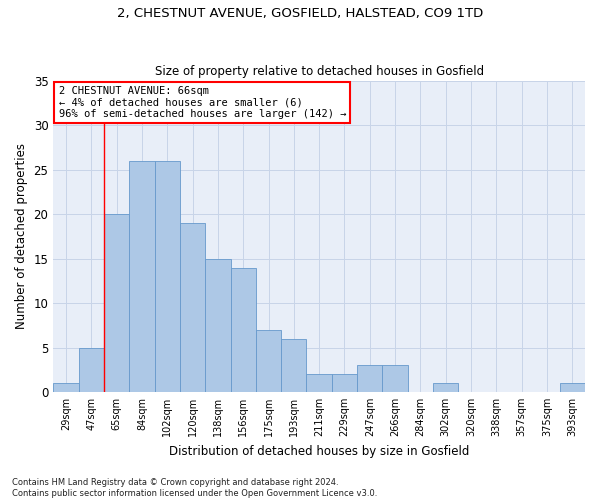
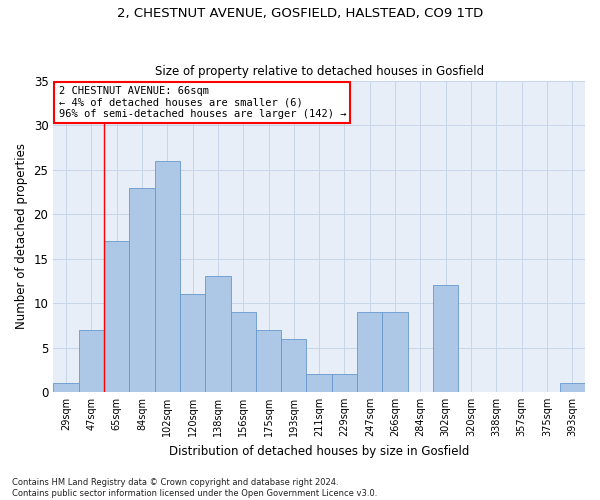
47sqm: 5 -> 7
65sqm: 20 -> 17
84sqm: 26 -> 23
120sqm: 19 -> 11
138sqm: 15 -> 13
156sqm: 14 -> 9
247sqm: 3 -> 9
266sqm: 3 -> 9
302sqm: 1 -> 12
